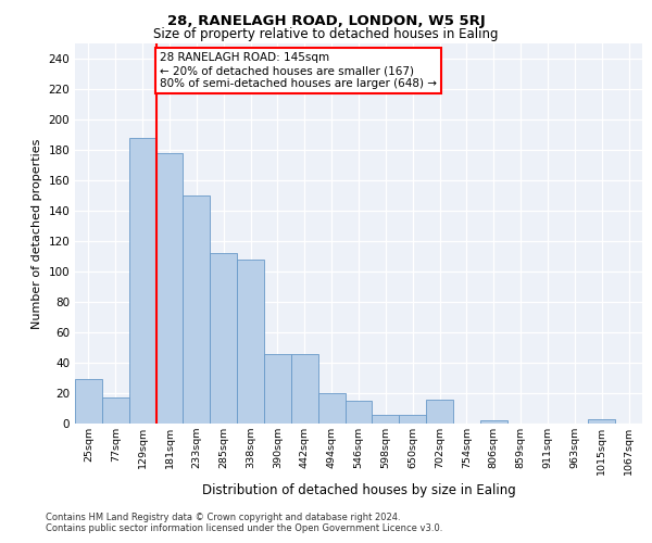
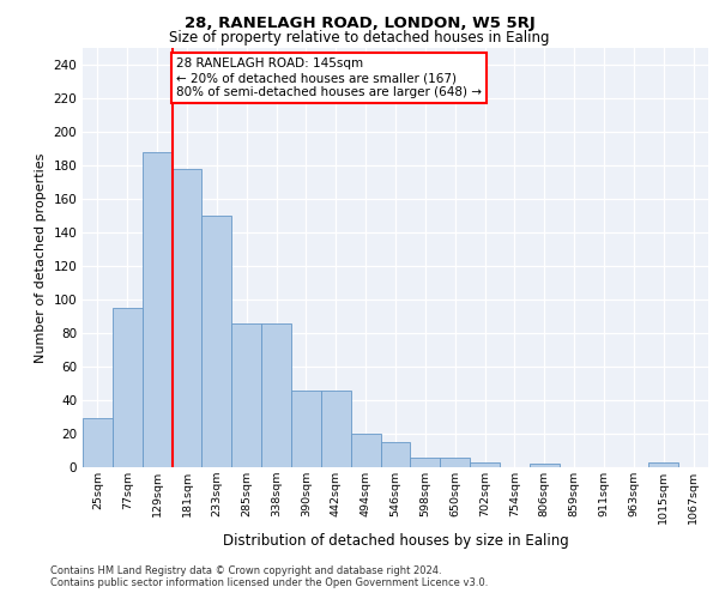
77sqm: 17 -> 95
285sqm: 112 -> 86
338sqm: 108 -> 86
702sqm: 16 -> 3
